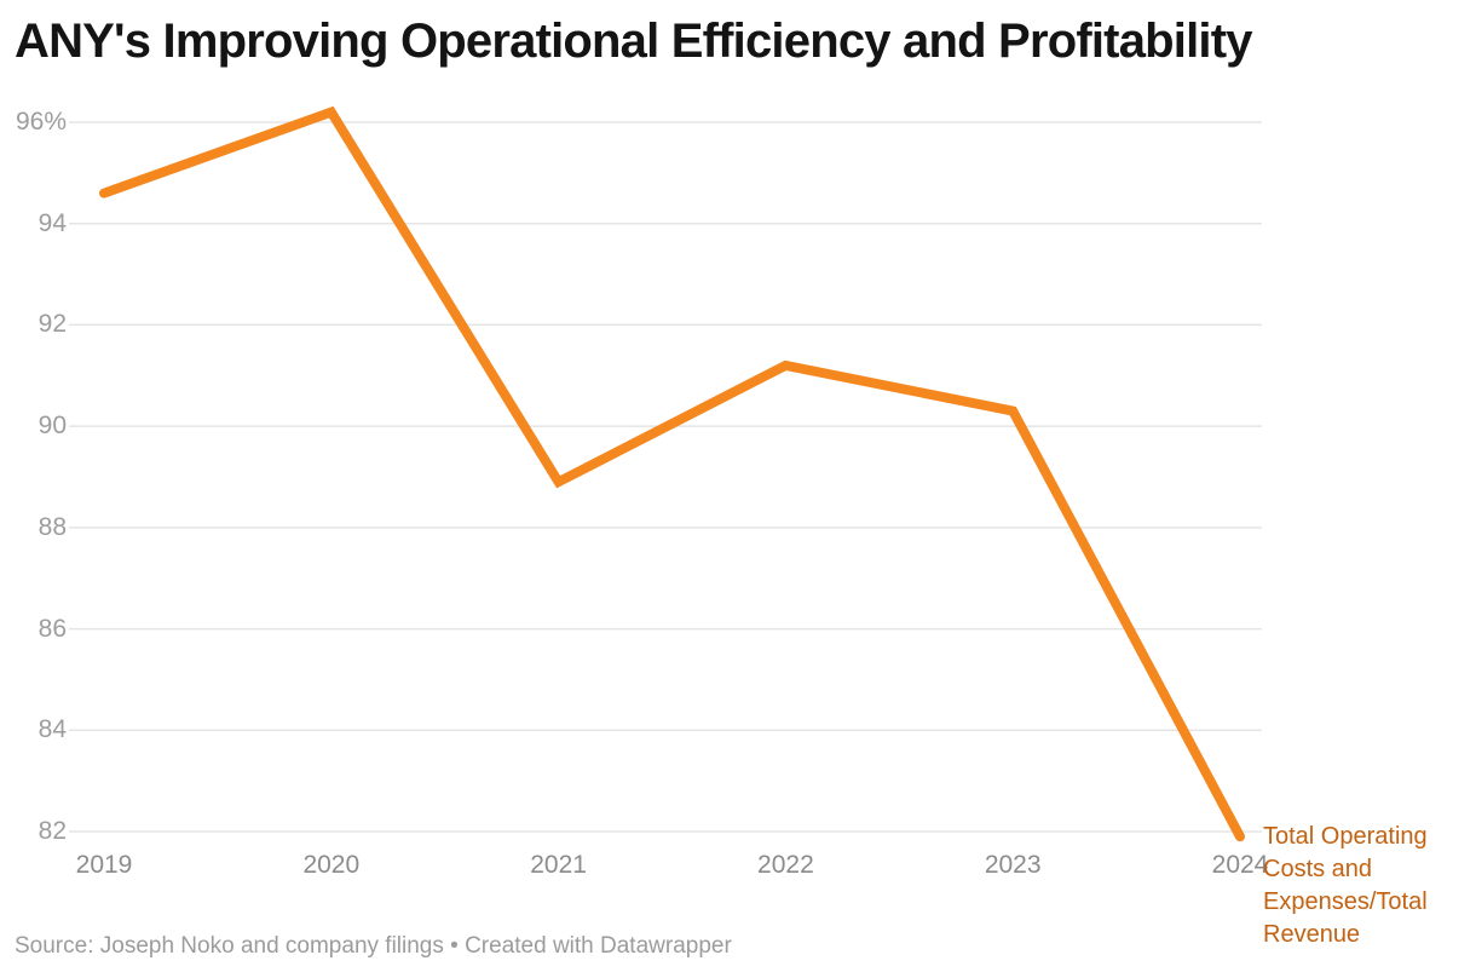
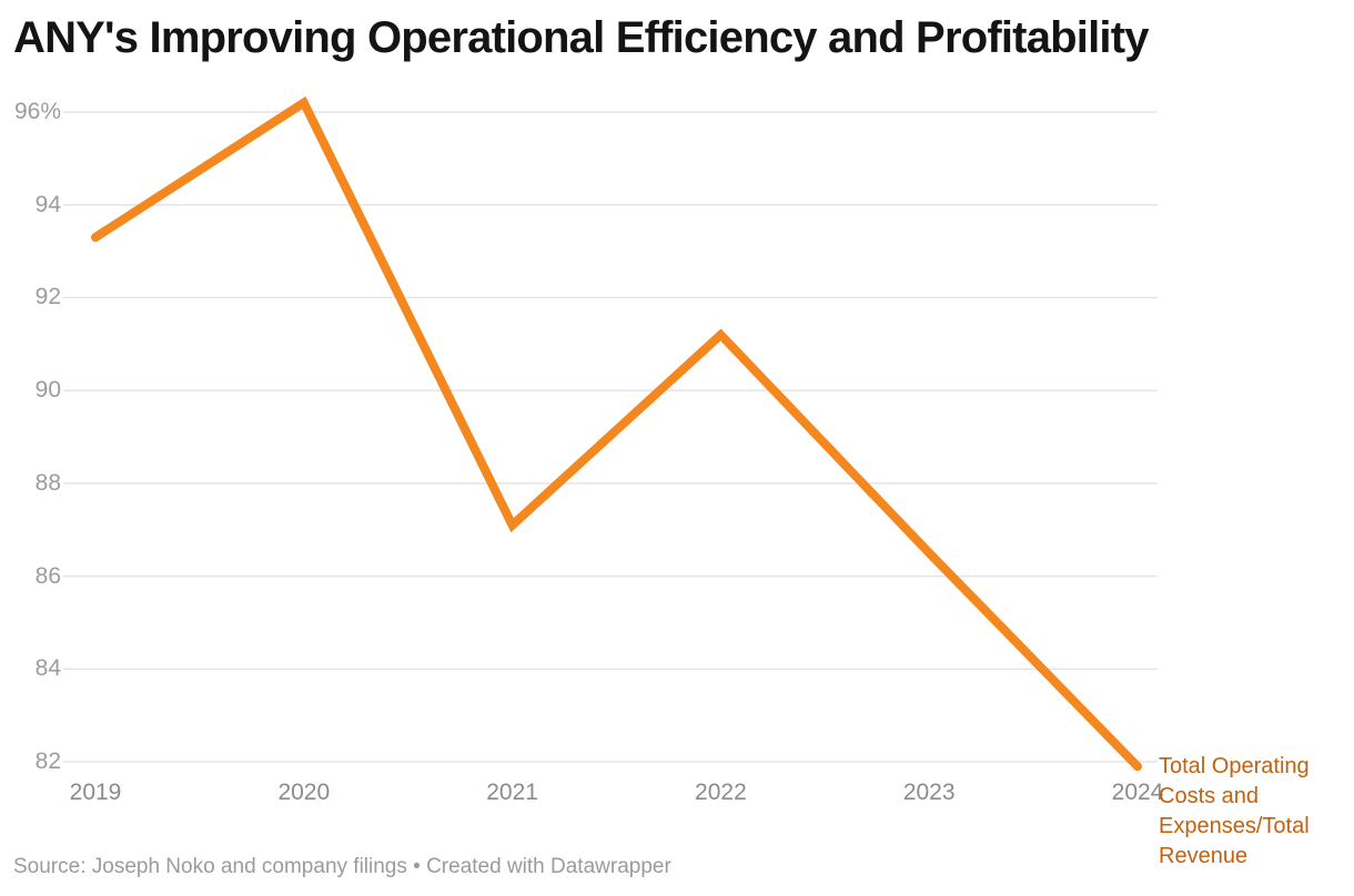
2019: 94.6% -> 93.3%
2021: 88.9% -> 87.1%
2023: 90.3% -> 86.5%
